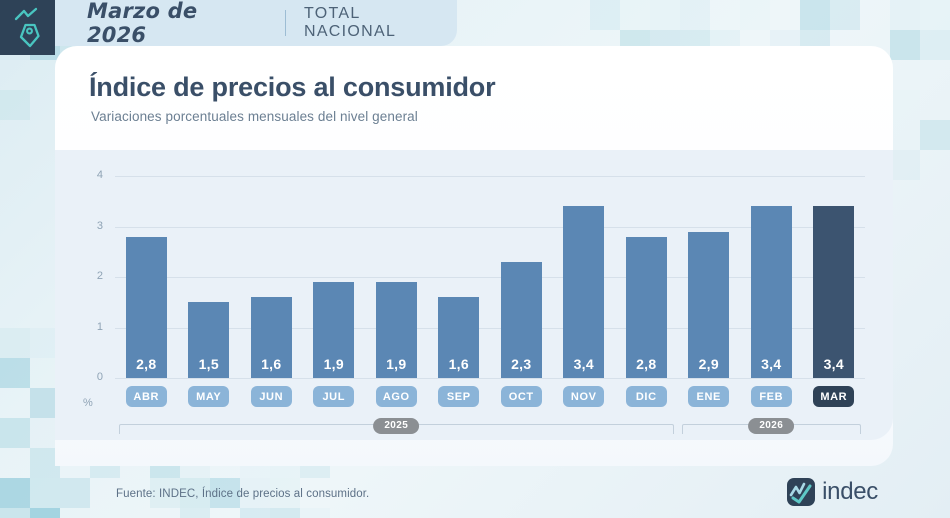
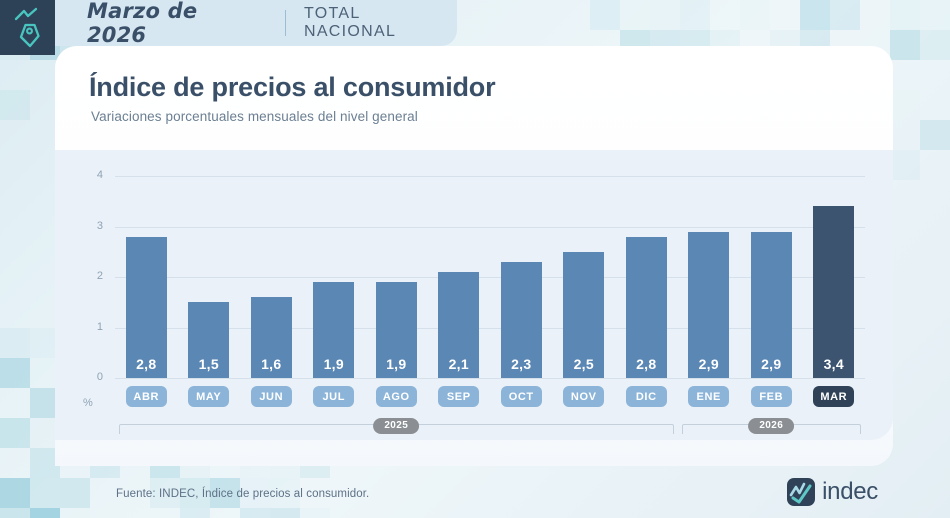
SEP: 1,6 -> 2,1
NOV: 3,4 -> 2,5
FEB: 3,4 -> 2,9
